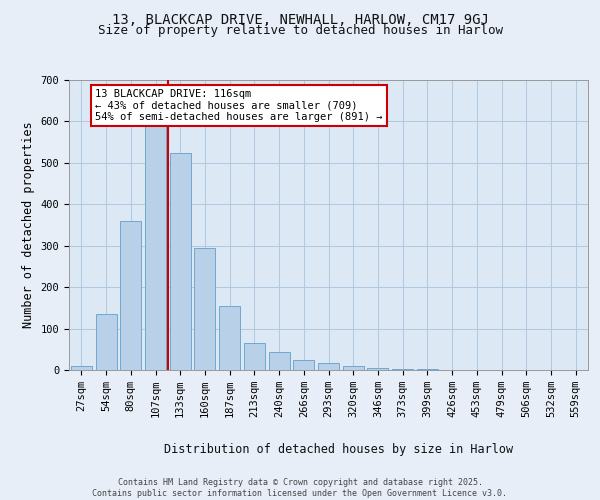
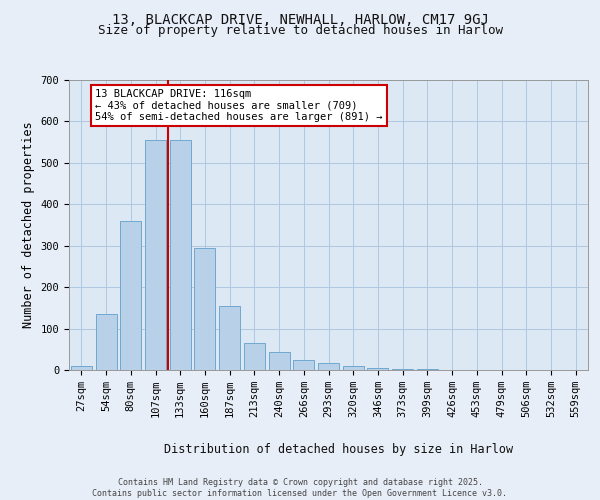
107sqm: 595 -> 555
133sqm: 525 -> 555
